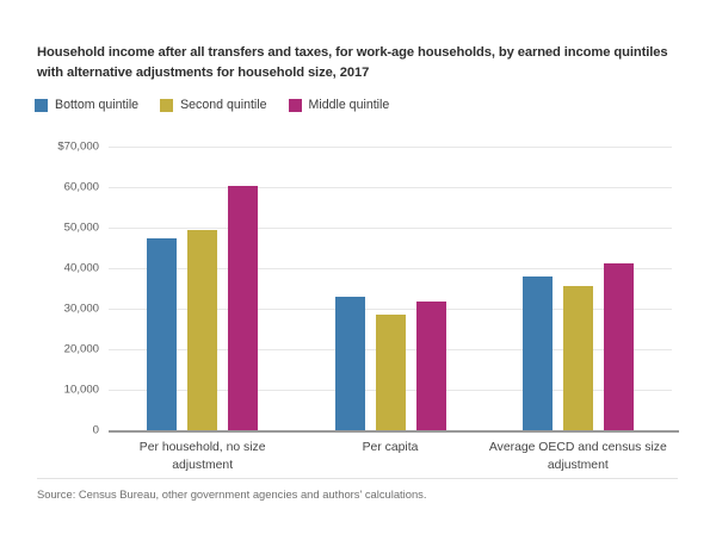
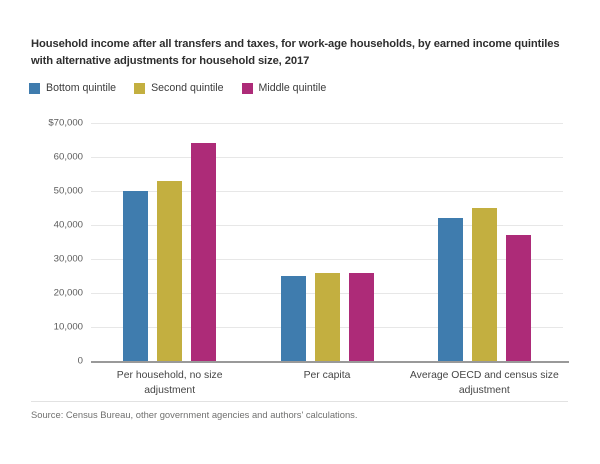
Bottom quintile/Per household, no size adjustment: $48000 -> $50000
Second quintile/Per household, no size adjustment: $49000 -> $53000
Middle quintile/Per household, no size adjustment: $60000 -> $64000
Bottom quintile/Per capita: $33000 -> $25000
Second quintile/Per capita: $29000 -> $26000
Middle quintile/Per capita: $32000 -> $26000
Bottom quintile/Average OECD and census size adjustment: $38000 -> $42000
Second quintile/Average OECD and census size adjustment: $36000 -> $45000
Middle quintile/Average OECD and census size adjustment: $41000 -> $37000
